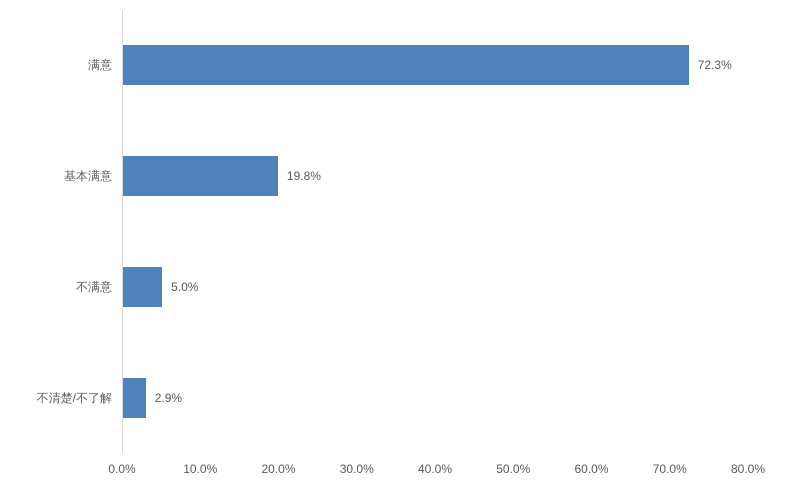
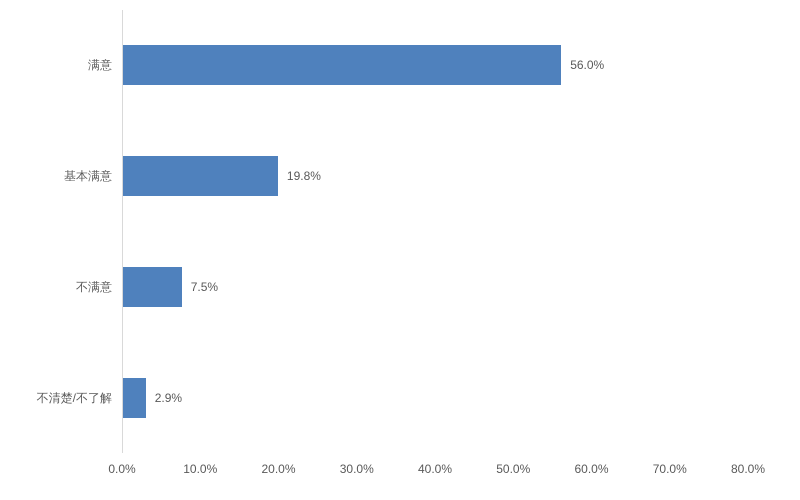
满意: 72.3% -> 56.0%
不满意: 5.0% -> 7.5%
